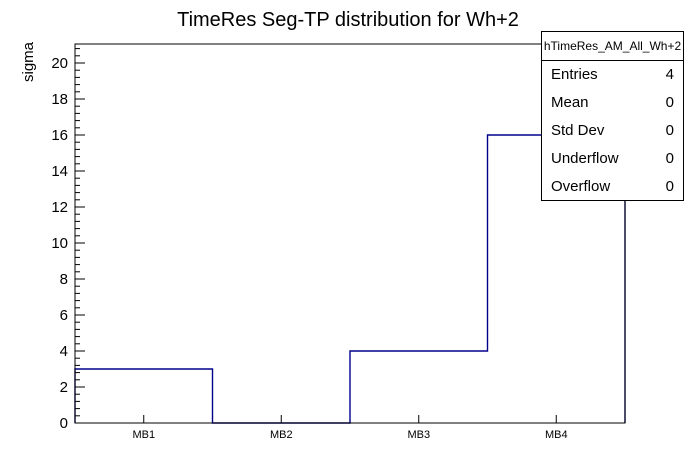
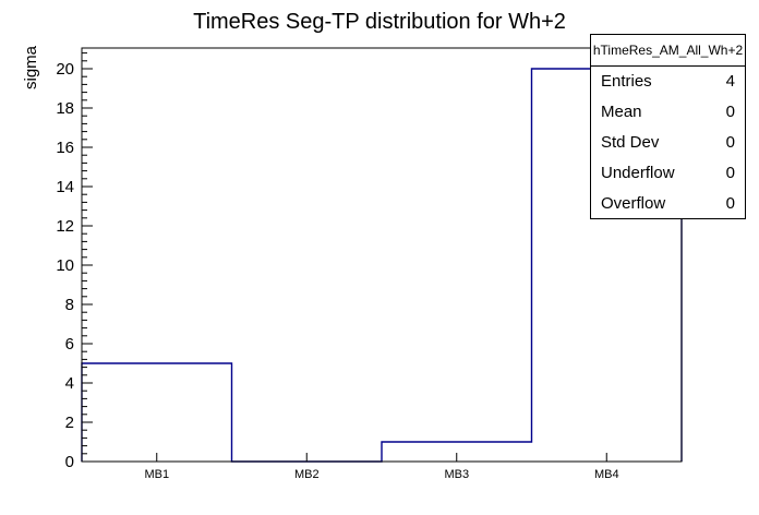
MB1: 3 -> 5
MB3: 4 -> 1
MB4: 16 -> 20
